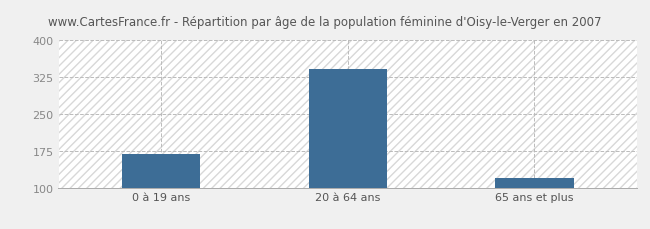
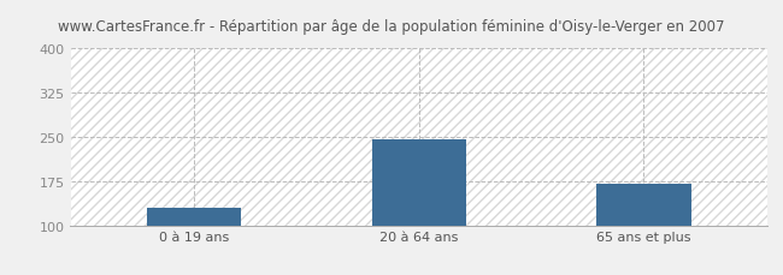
0 à 19 ans: 168 -> 130
20 à 64 ans: 341 -> 245
65 ans et plus: 120 -> 170
